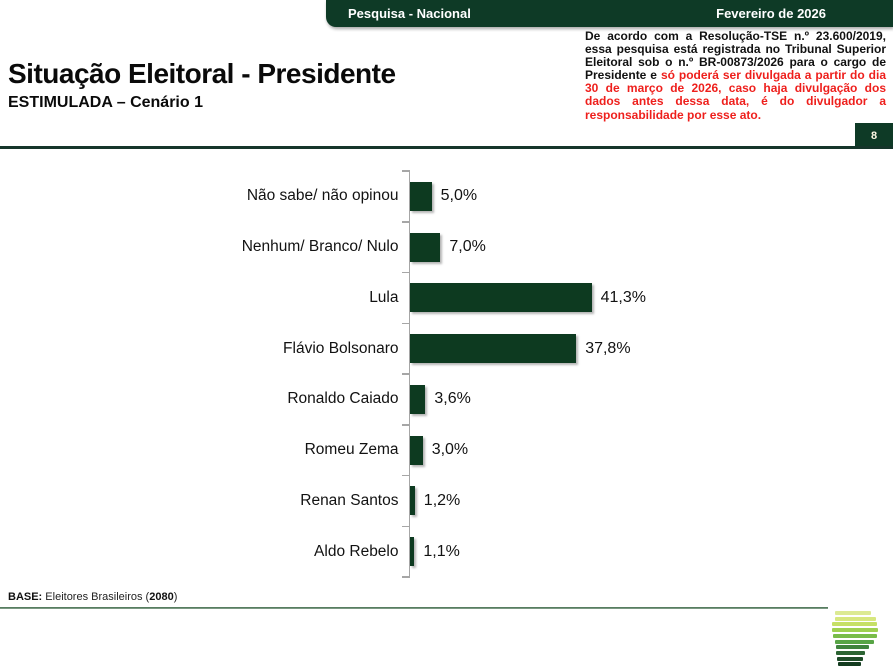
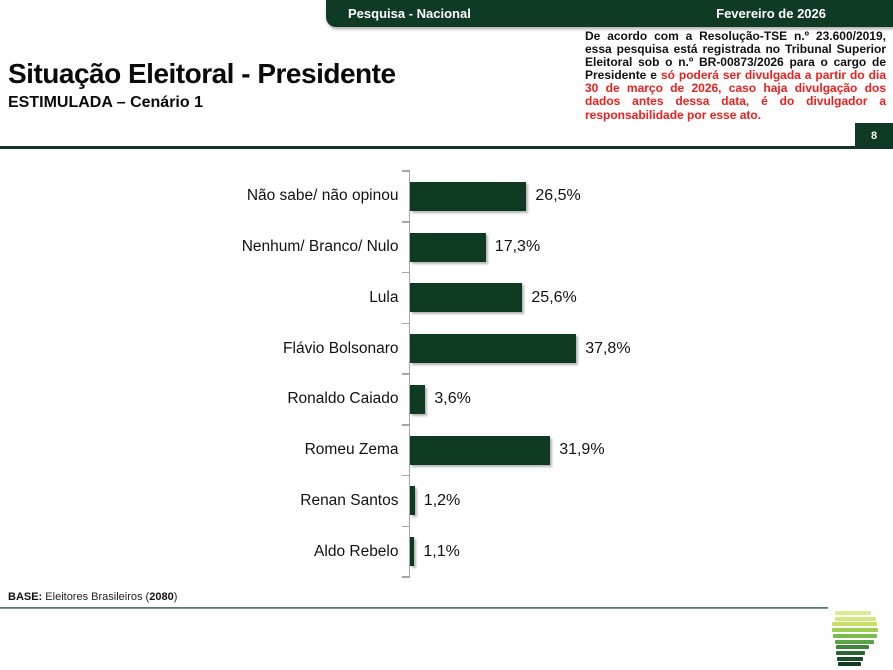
Não sabe/ não opinou: 5,0% -> 26,5%
Nenhum/ Branco/ Nulo: 7,0% -> 17,3%
Lula: 41,3% -> 25,6%
Romeu Zema: 3,0% -> 31,9%
